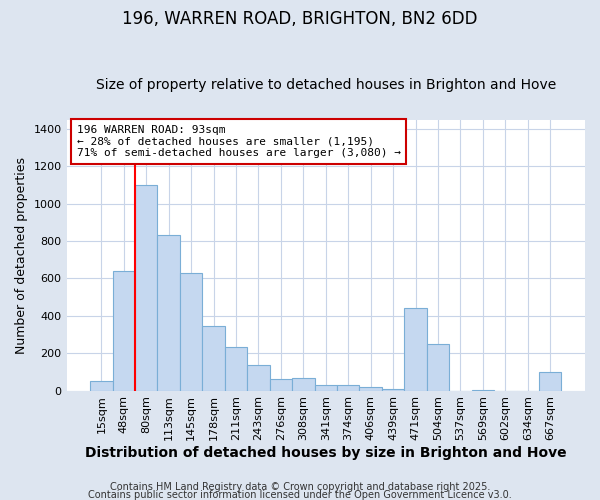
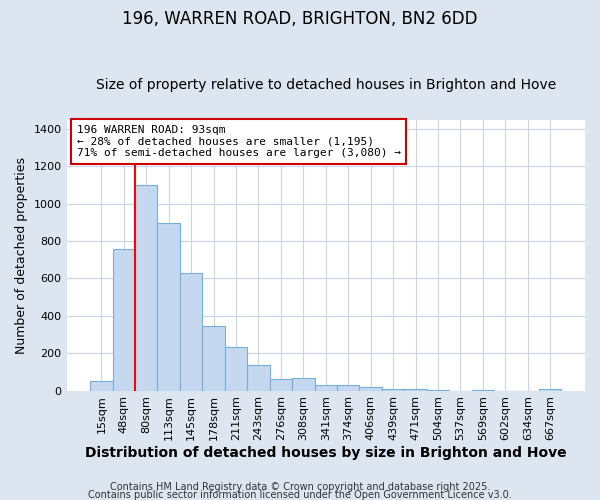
48sqm: 640 -> 760
113sqm: 830 -> 900
471sqm: 440 -> 10
504sqm: 250 -> 0
667sqm: 100 -> 10
